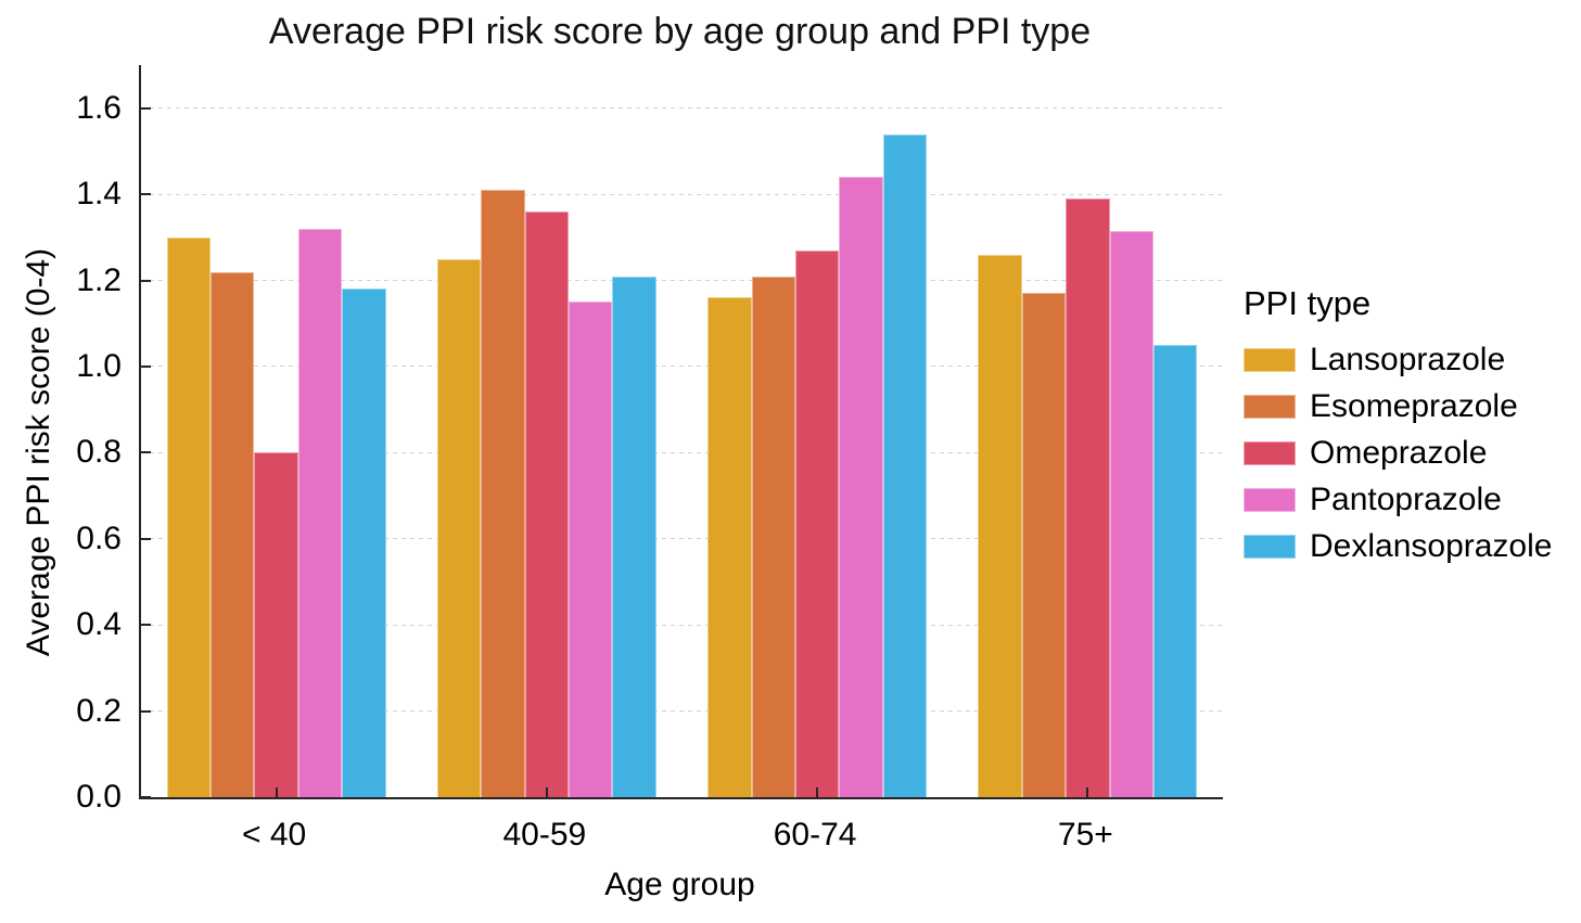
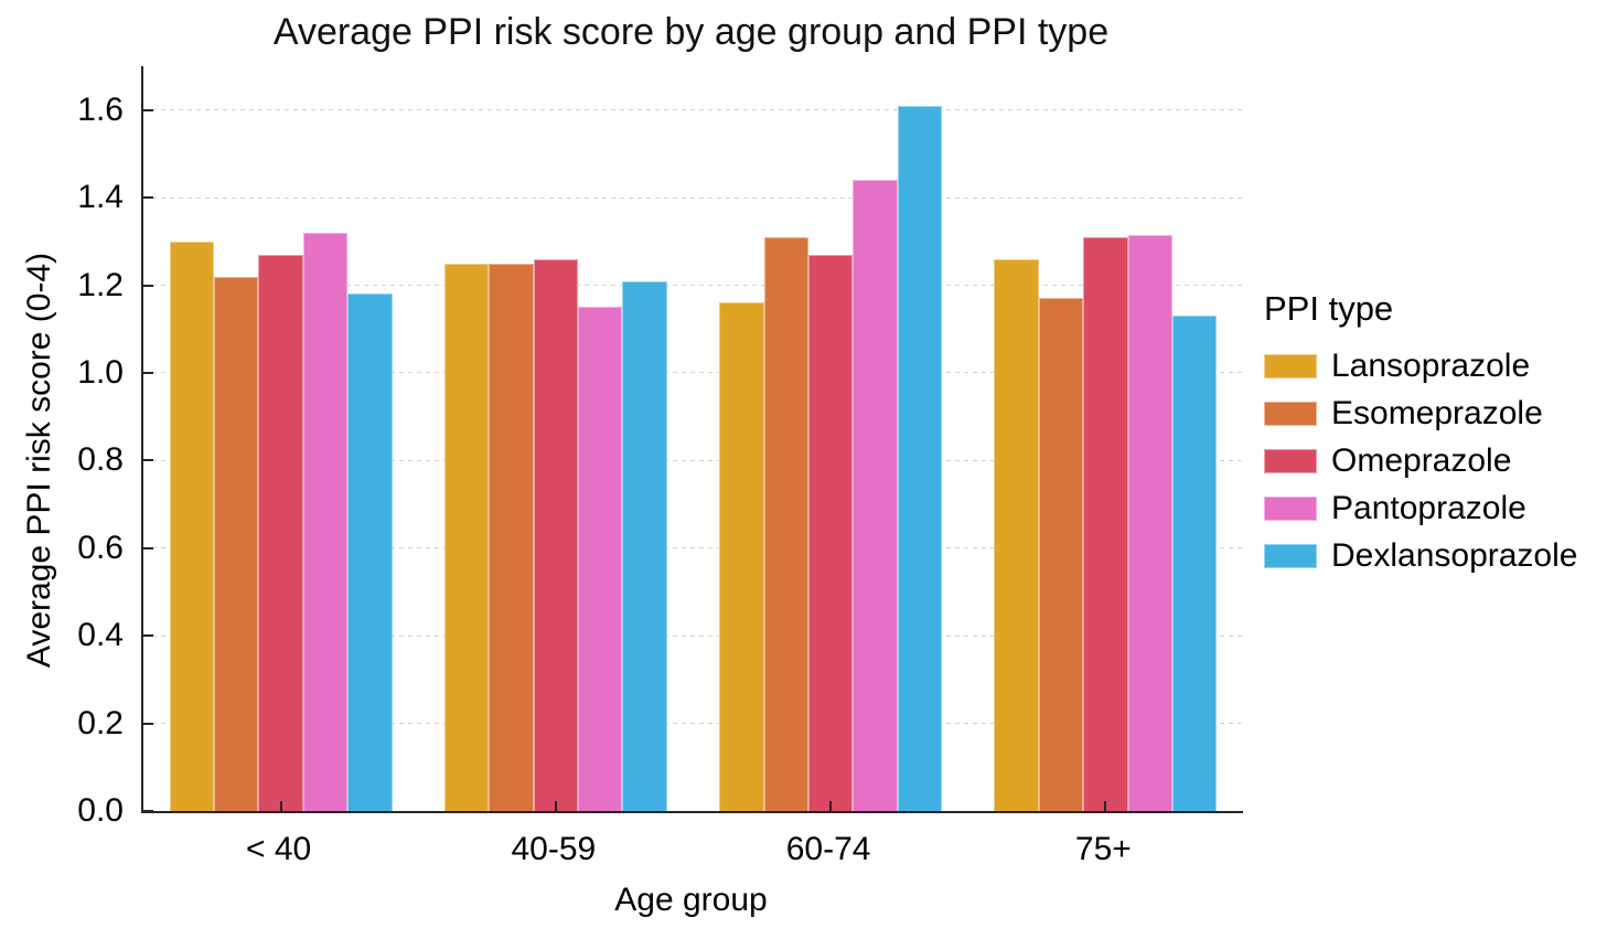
Omeprazole/< 40: 0.80 -> 1.27
Esomeprazole/40-59: 1.41 -> 1.25
Omeprazole/40-59: 1.36 -> 1.26
Esomeprazole/60-74: 1.21 -> 1.31
Dexlansoprazole/60-74: 1.54 -> 1.61
Omeprazole/75+: 1.39 -> 1.31
Dexlansoprazole/75+: 1.05 -> 1.13
